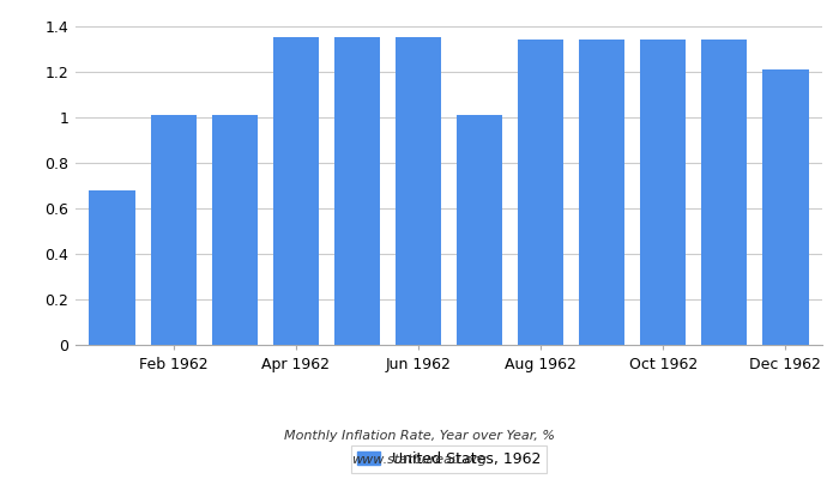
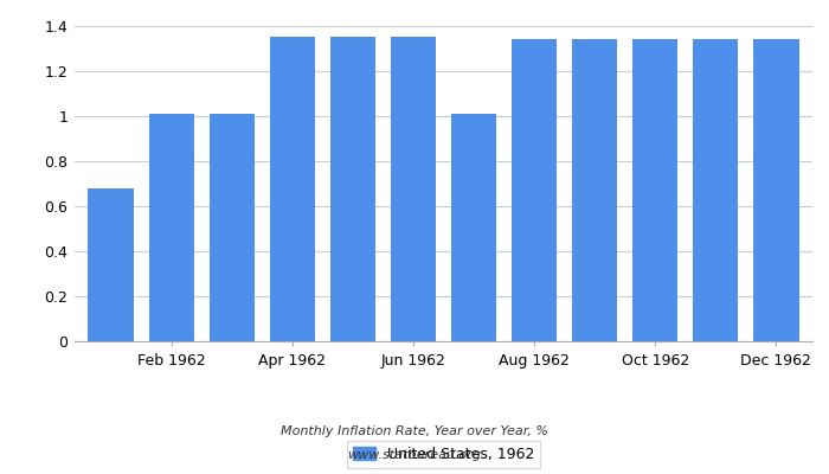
Dec 1962: 1.21 -> 1.34
